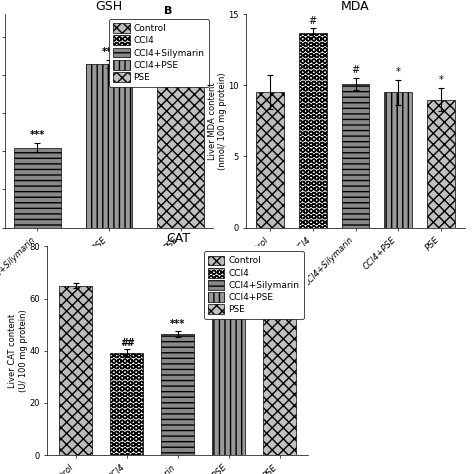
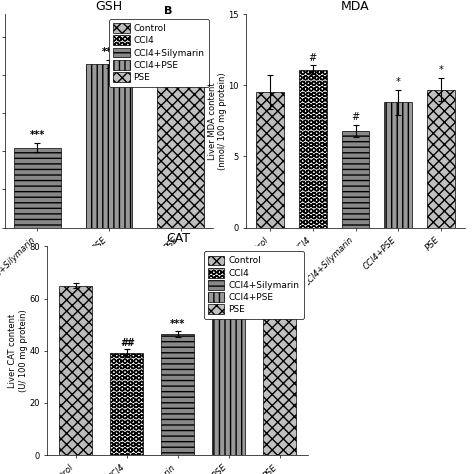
MDA/CCl4: 13.7 -> 11.1
MDA/CCl4+Silymarin: 10.1 -> 6.8
MDA/CCl4+PSE: 9.5 -> 8.8
MDA/PSE: 9.0 -> 9.7
